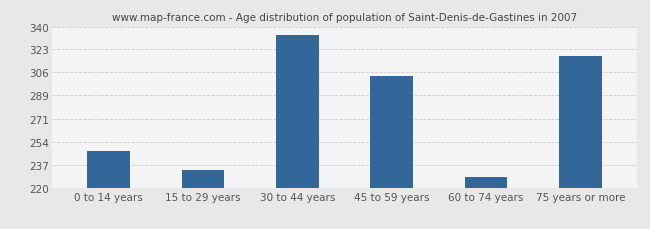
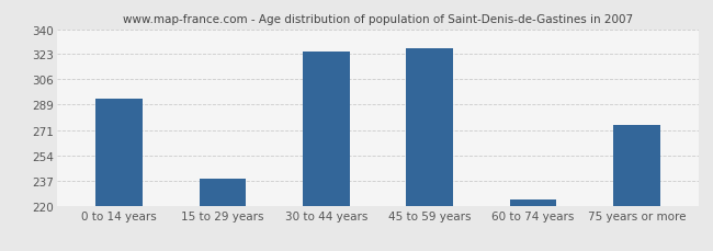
0 to 14 years: 247 -> 293
15 to 29 years: 233 -> 238
30 to 44 years: 334 -> 325
45 to 59 years: 303 -> 327
60 to 74 years: 228 -> 224
75 years or more: 318 -> 275
